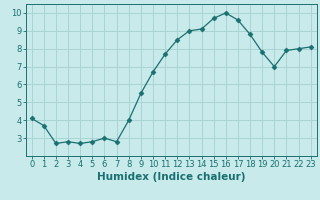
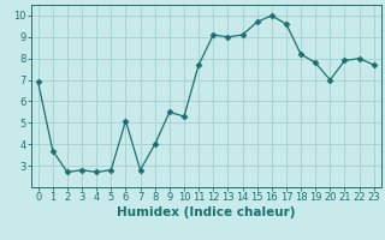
0: 4.1 -> 6.9
6: 3.0 -> 5.1
10: 6.7 -> 5.3
12: 8.5 -> 9.1
18: 8.8 -> 8.2
23: 8.1 -> 7.7
